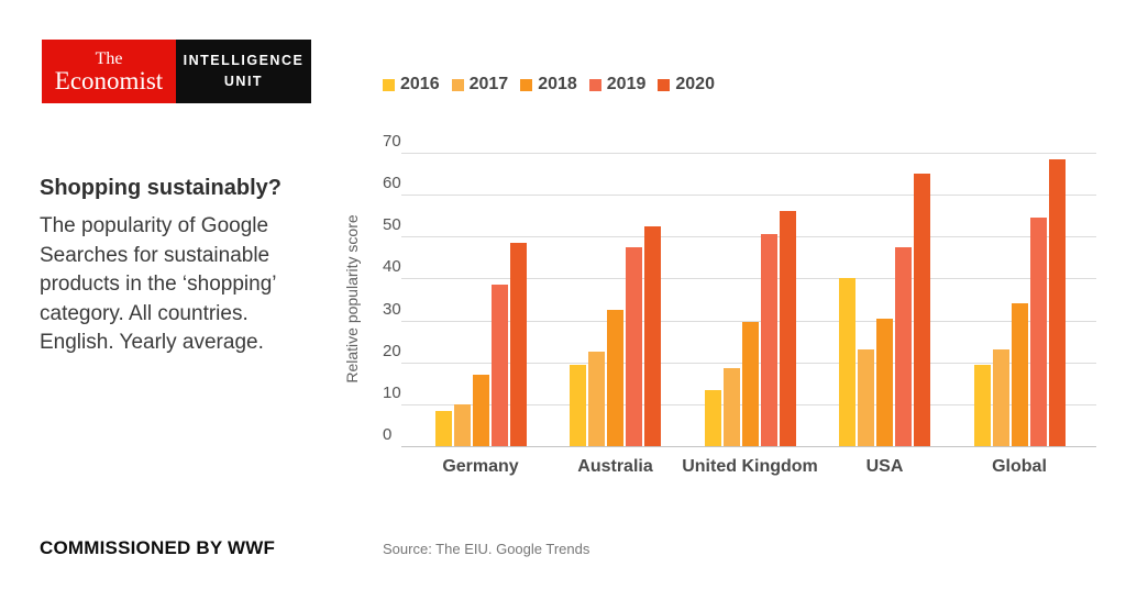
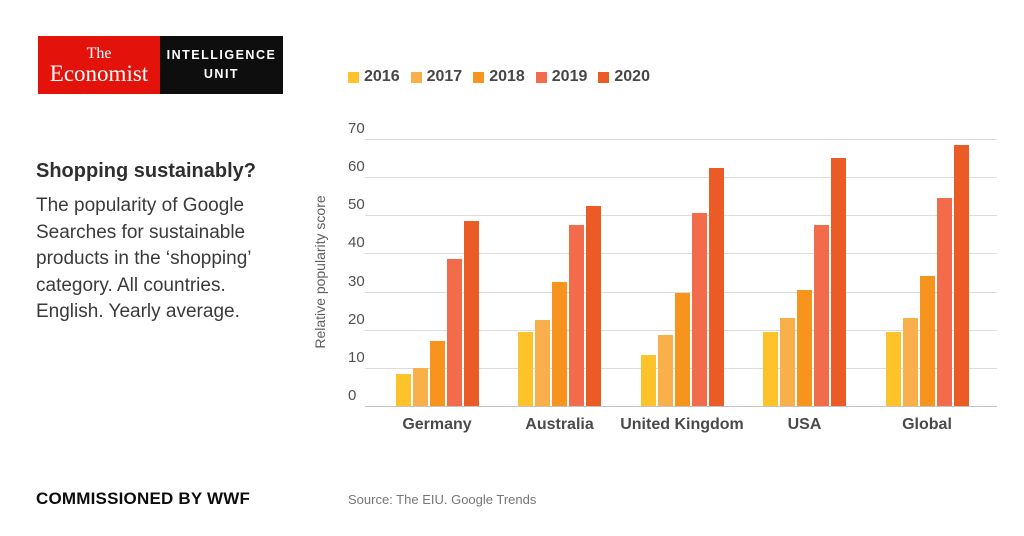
2020/United Kingdom: 56 -> 62
2016/USA: 40 -> 20
